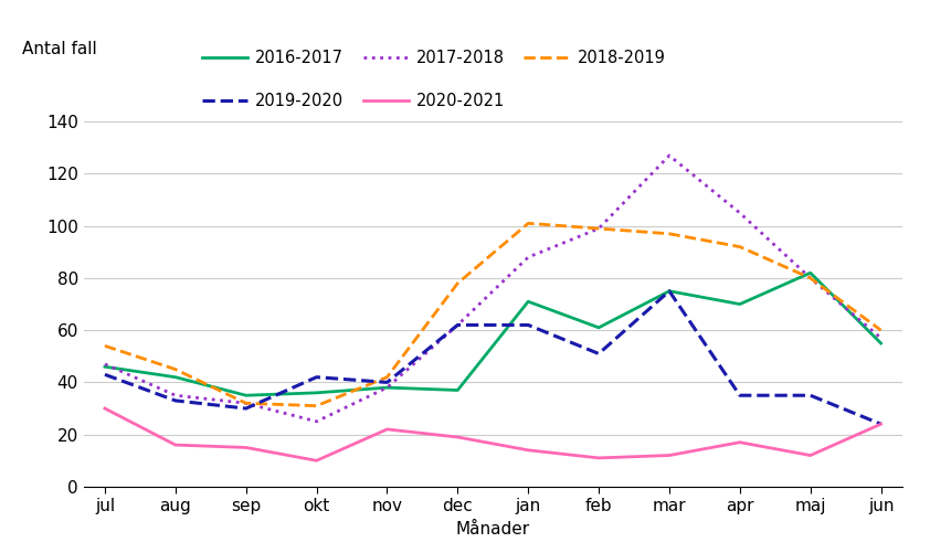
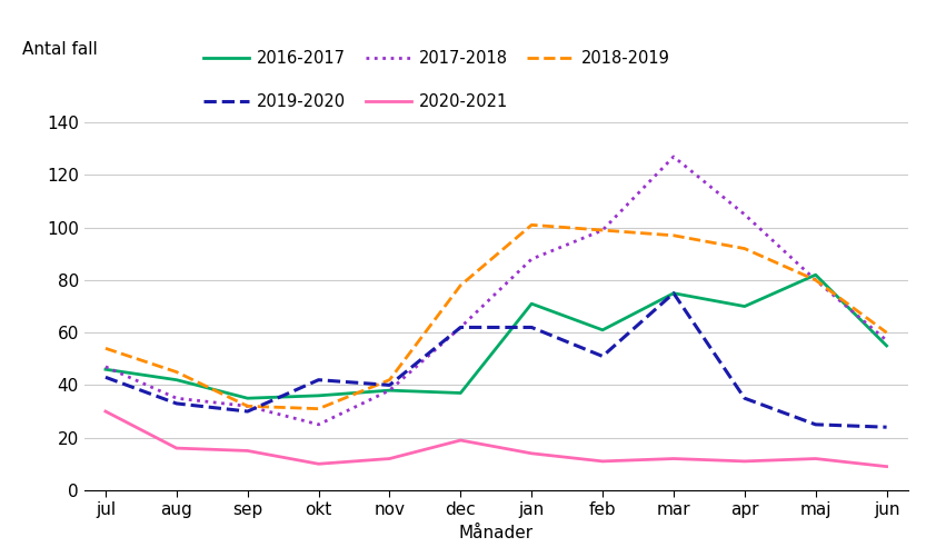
2020-2021/nov: 22 -> 12
2020-2021/apr: 17 -> 11
2019-2020/maj: 35 -> 25
2020-2021/jun: 24 -> 9
